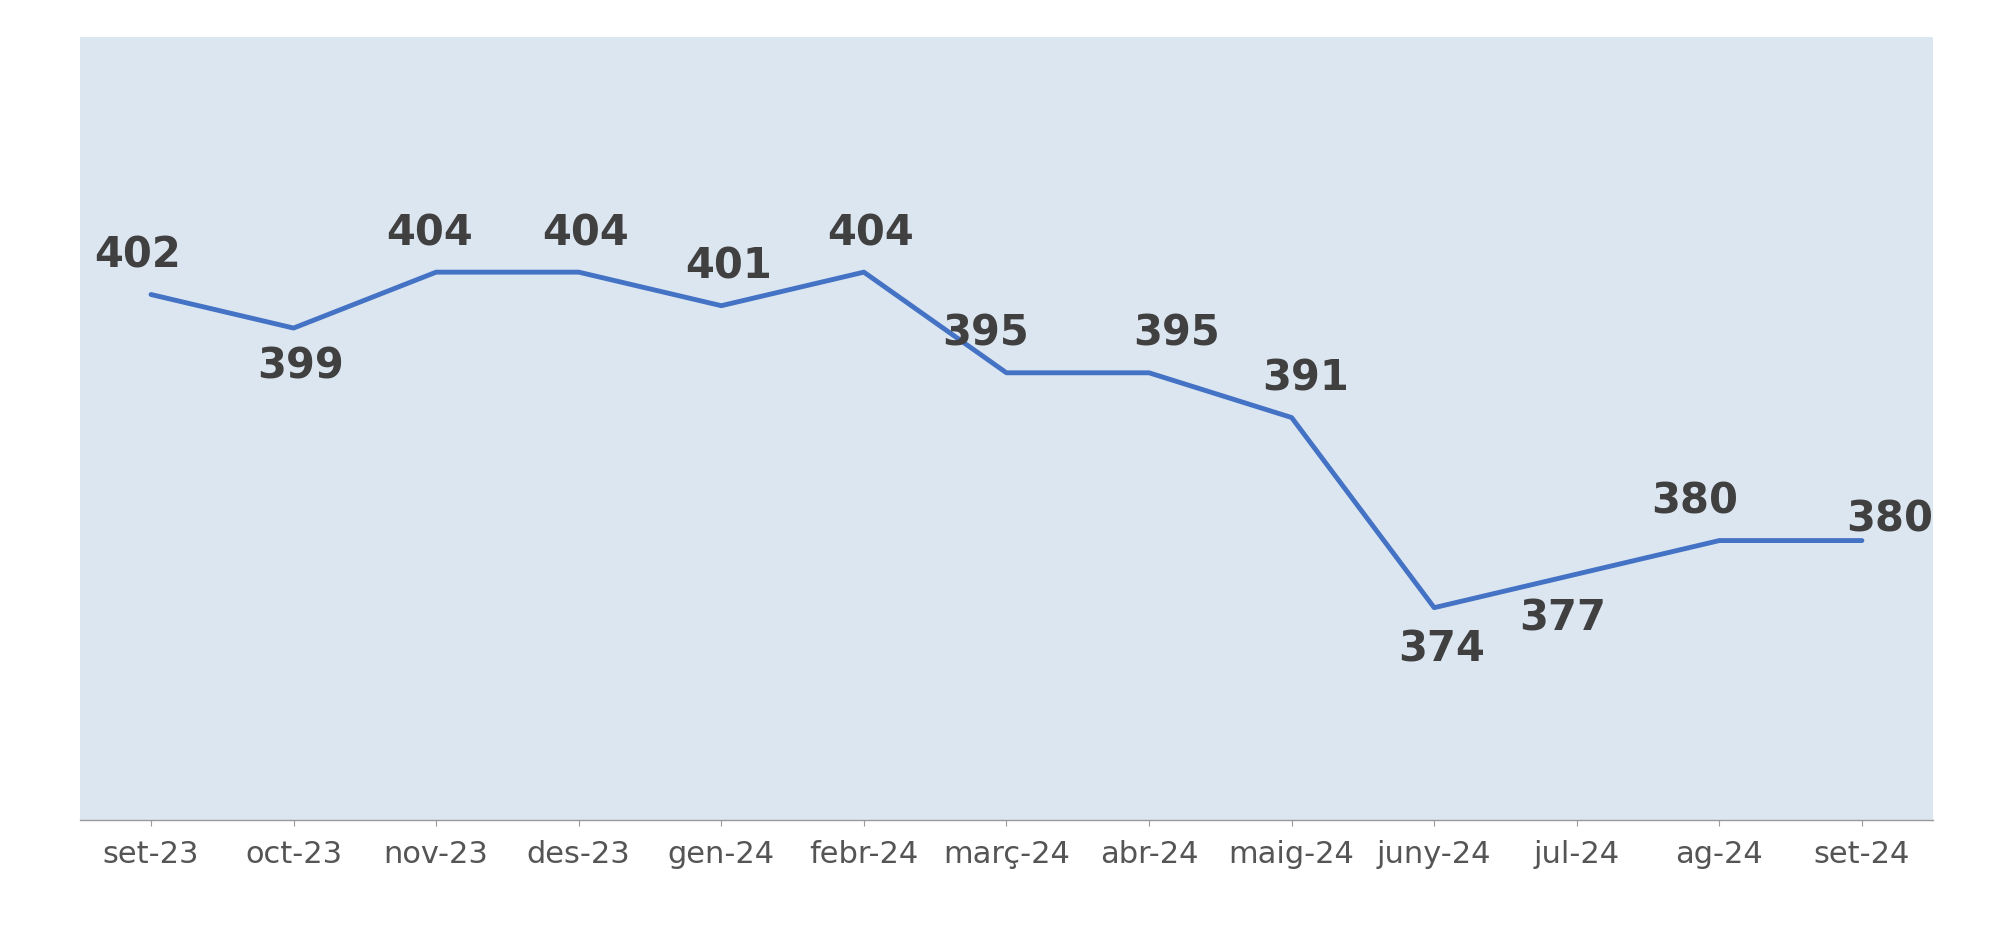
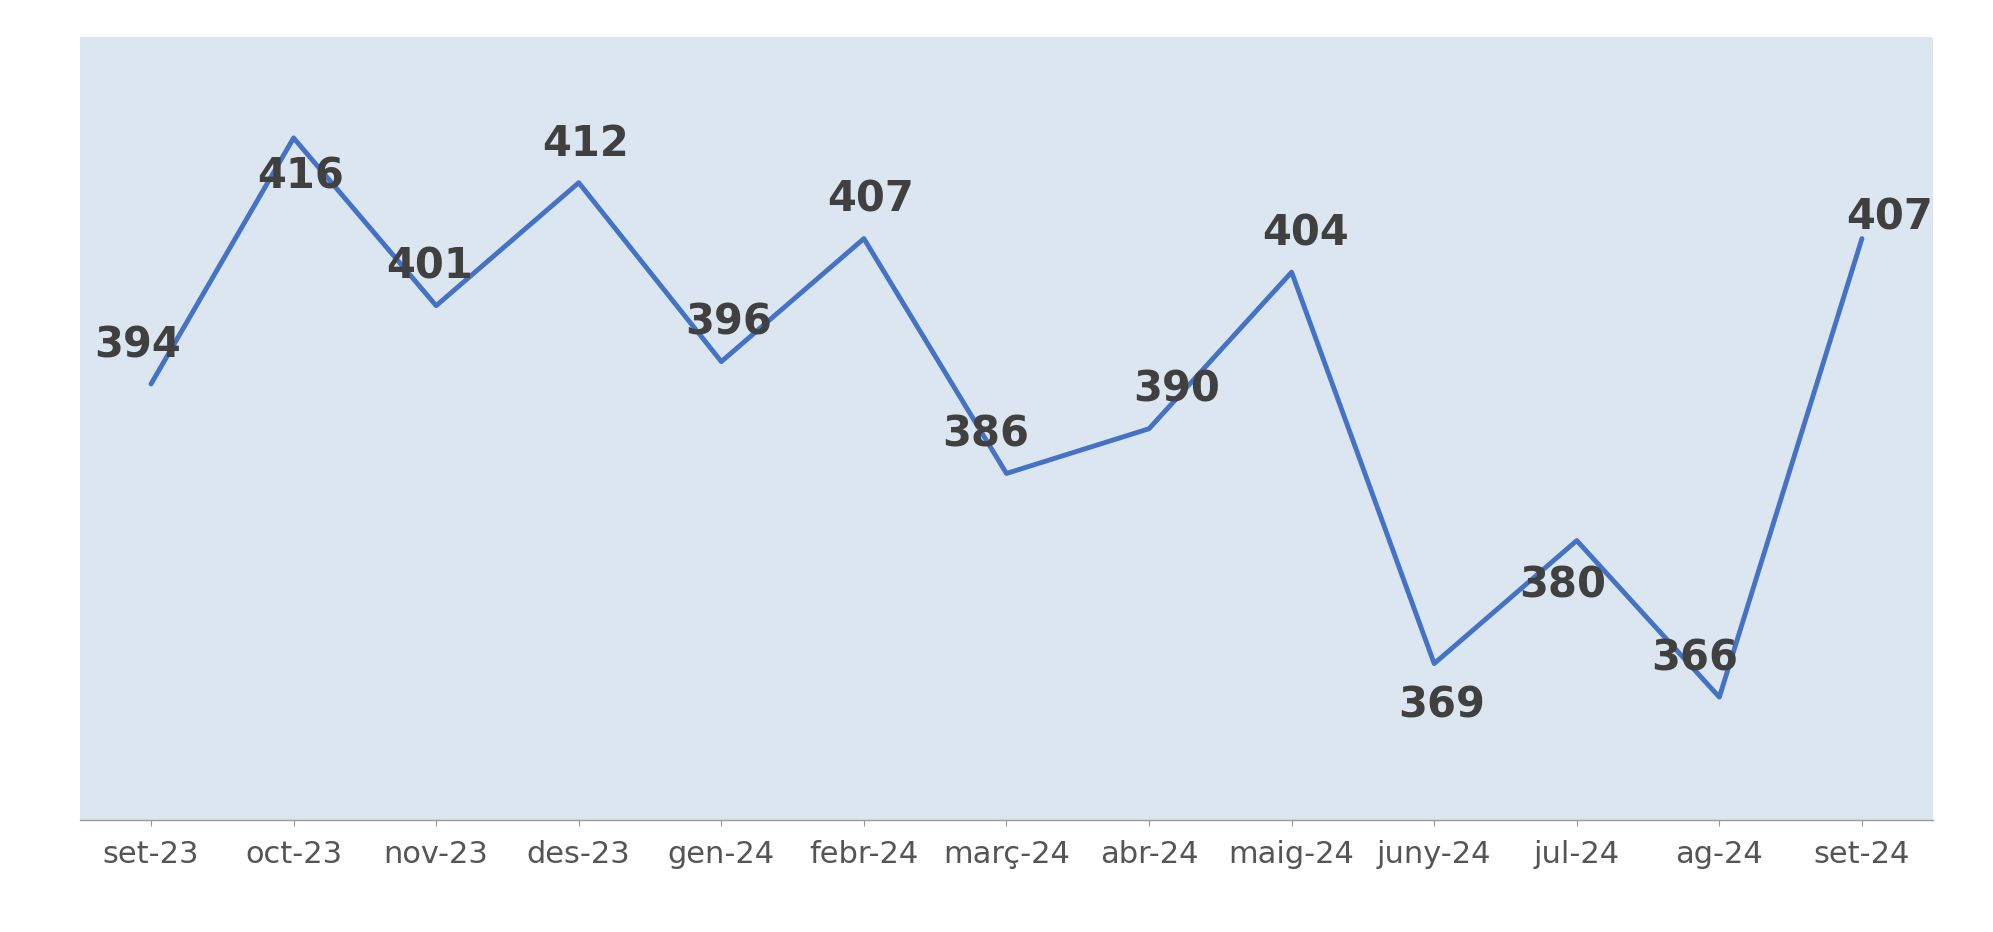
set-23: 402 -> 394
oct-23: 399 -> 416
nov-23: 404 -> 401
des-23: 404 -> 412
gen-24: 401 -> 396
febr-24: 404 -> 407
març-24: 395 -> 386
abr-24: 395 -> 390
maig-24: 391 -> 404
juny-24: 374 -> 369
jul-24: 377 -> 380
ag-24: 380 -> 366
set-24: 380 -> 407
